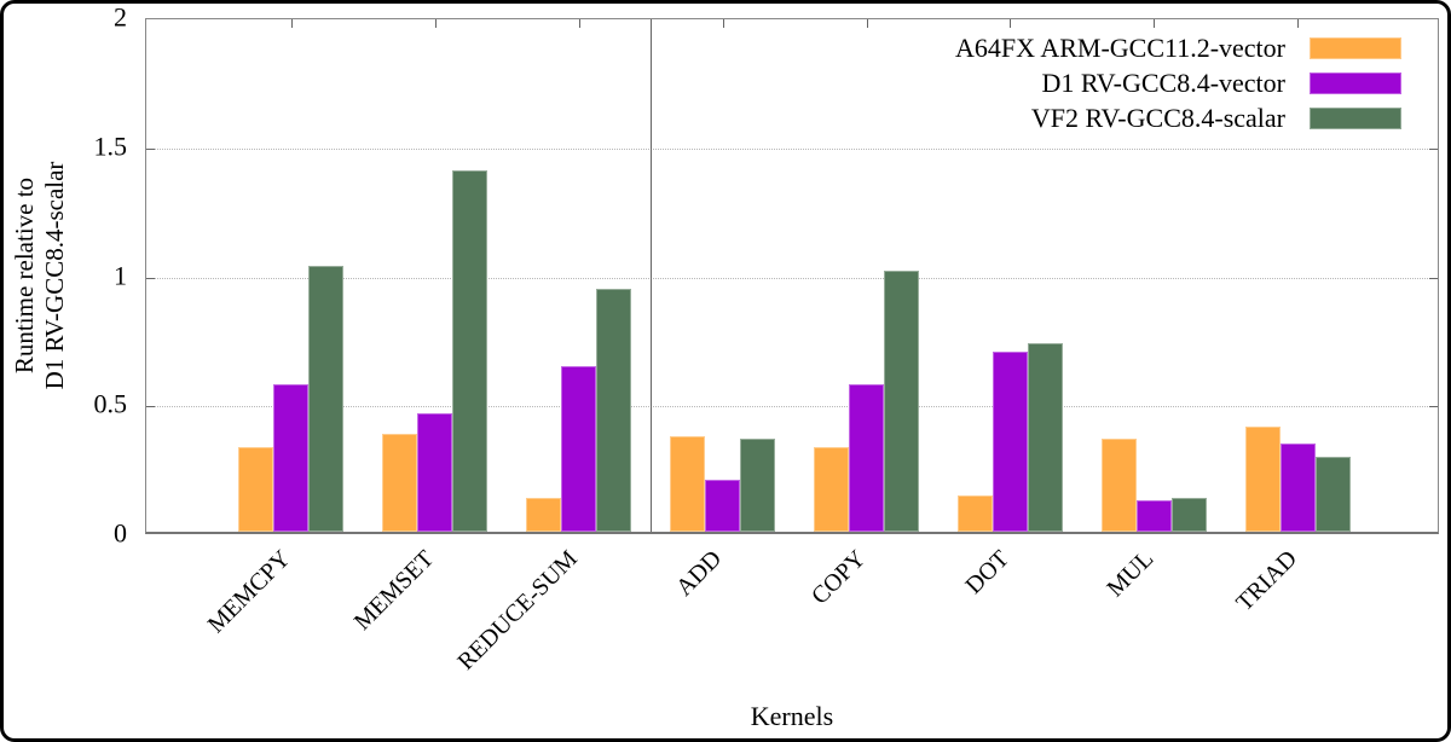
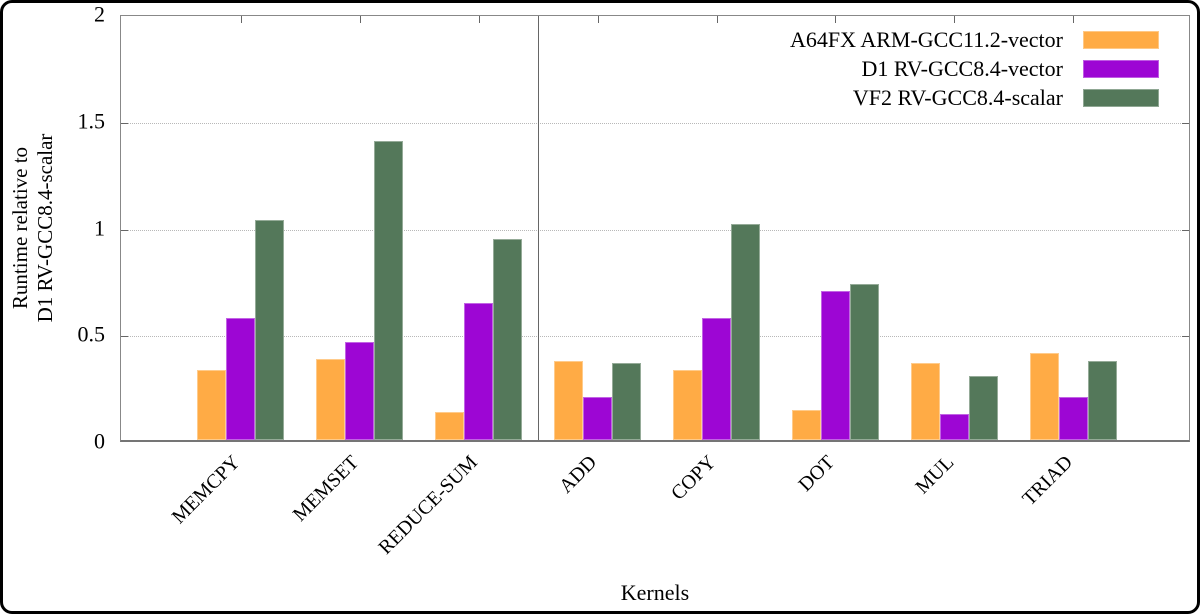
VF2 RV-GCC8.4-scalar/MUL: 0.13 -> 0.30
D1 RV-GCC8.4-vector/TRIAD: 0.34 -> 0.20
VF2 RV-GCC8.4-scalar/TRIAD: 0.29 -> 0.37
